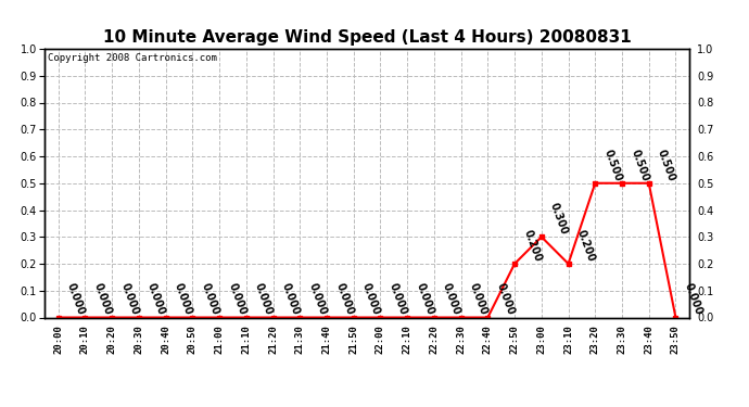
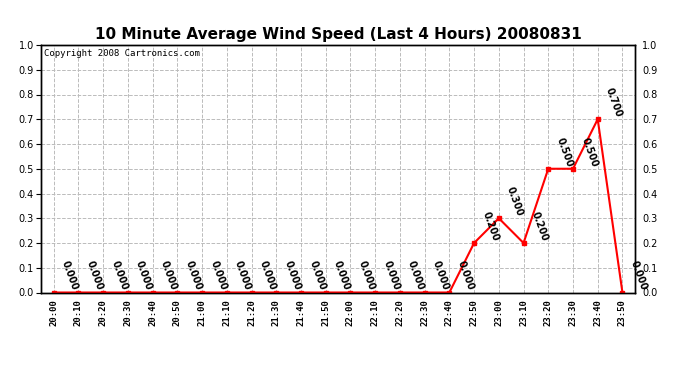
23:40: 0.500 -> 0.700
